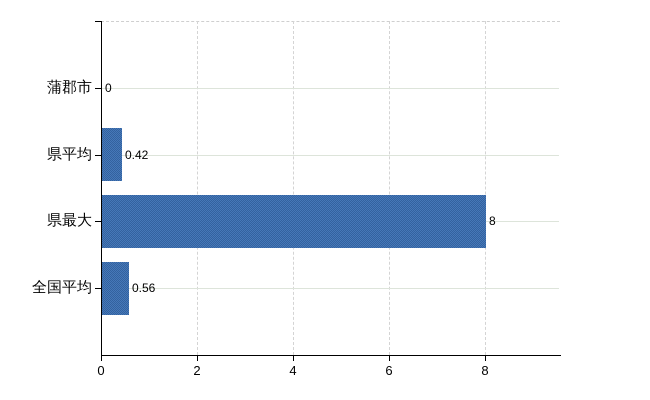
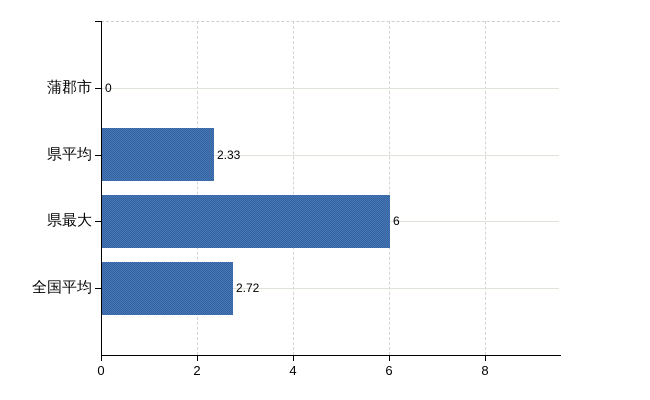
県平均: 0.42 -> 2.33
県最大: 8 -> 6
全国平均: 0.56 -> 2.72
